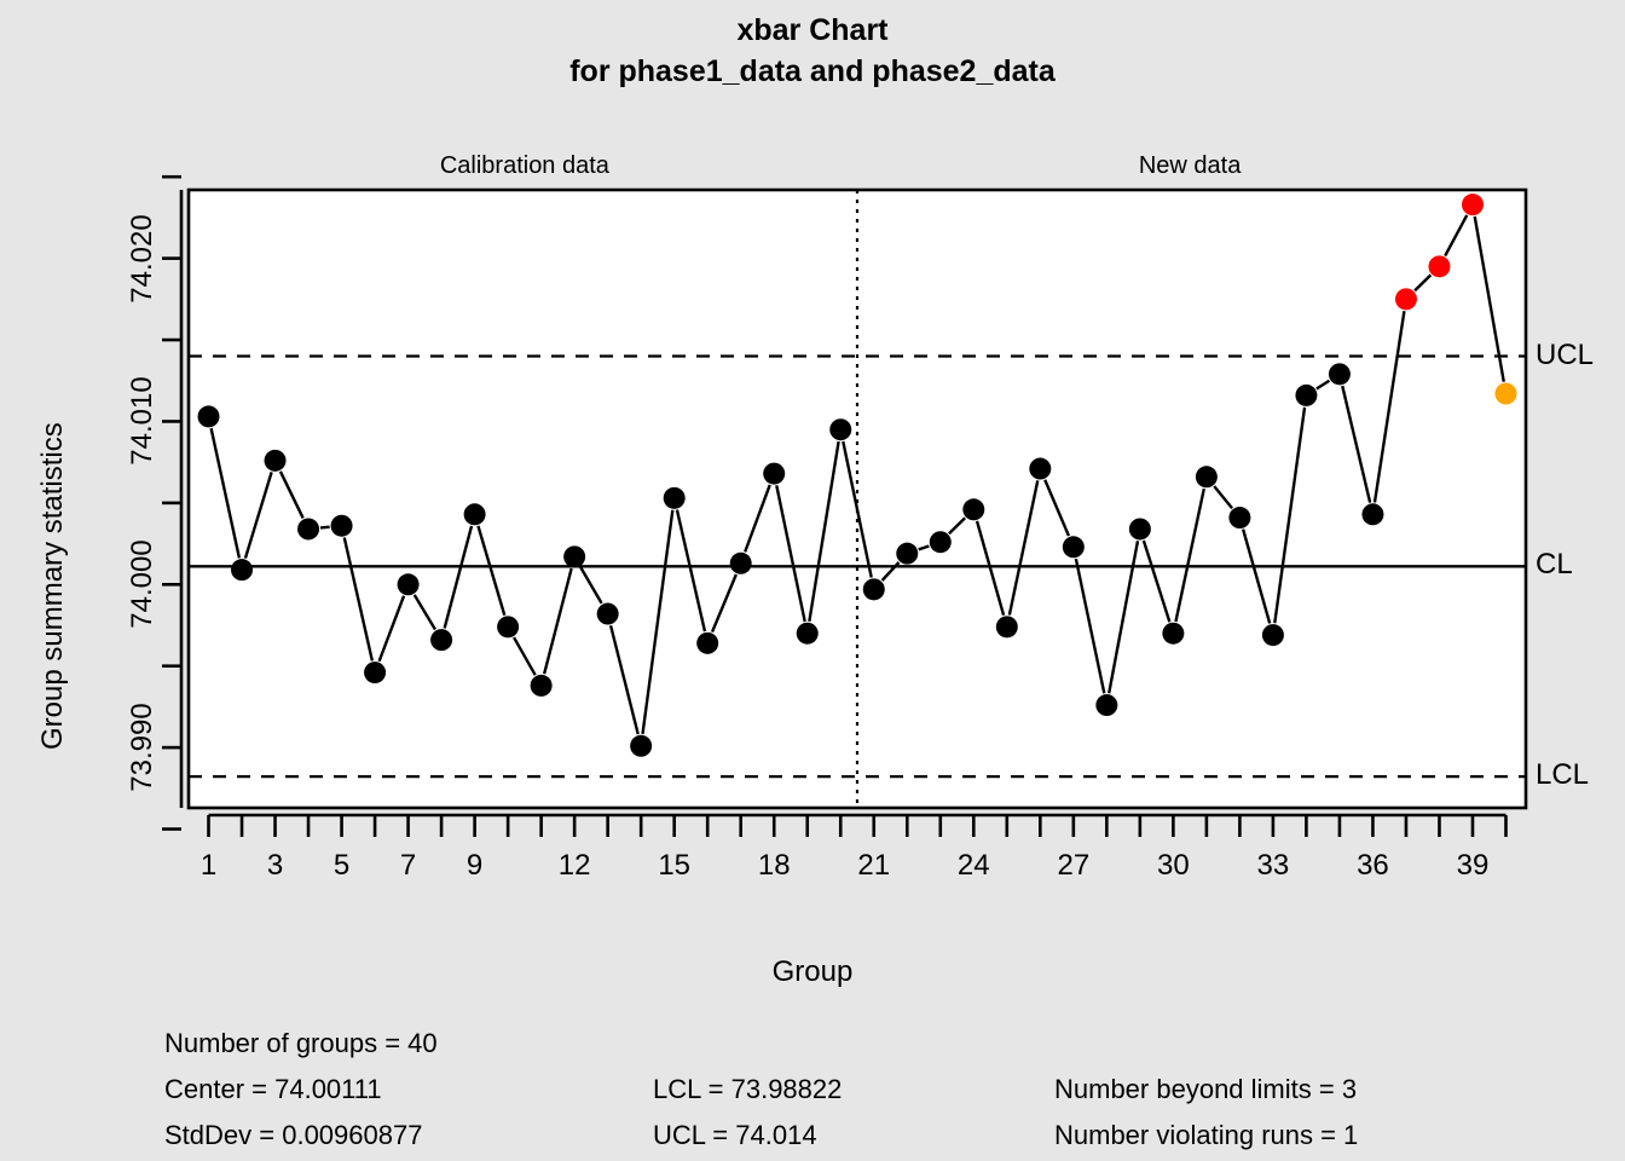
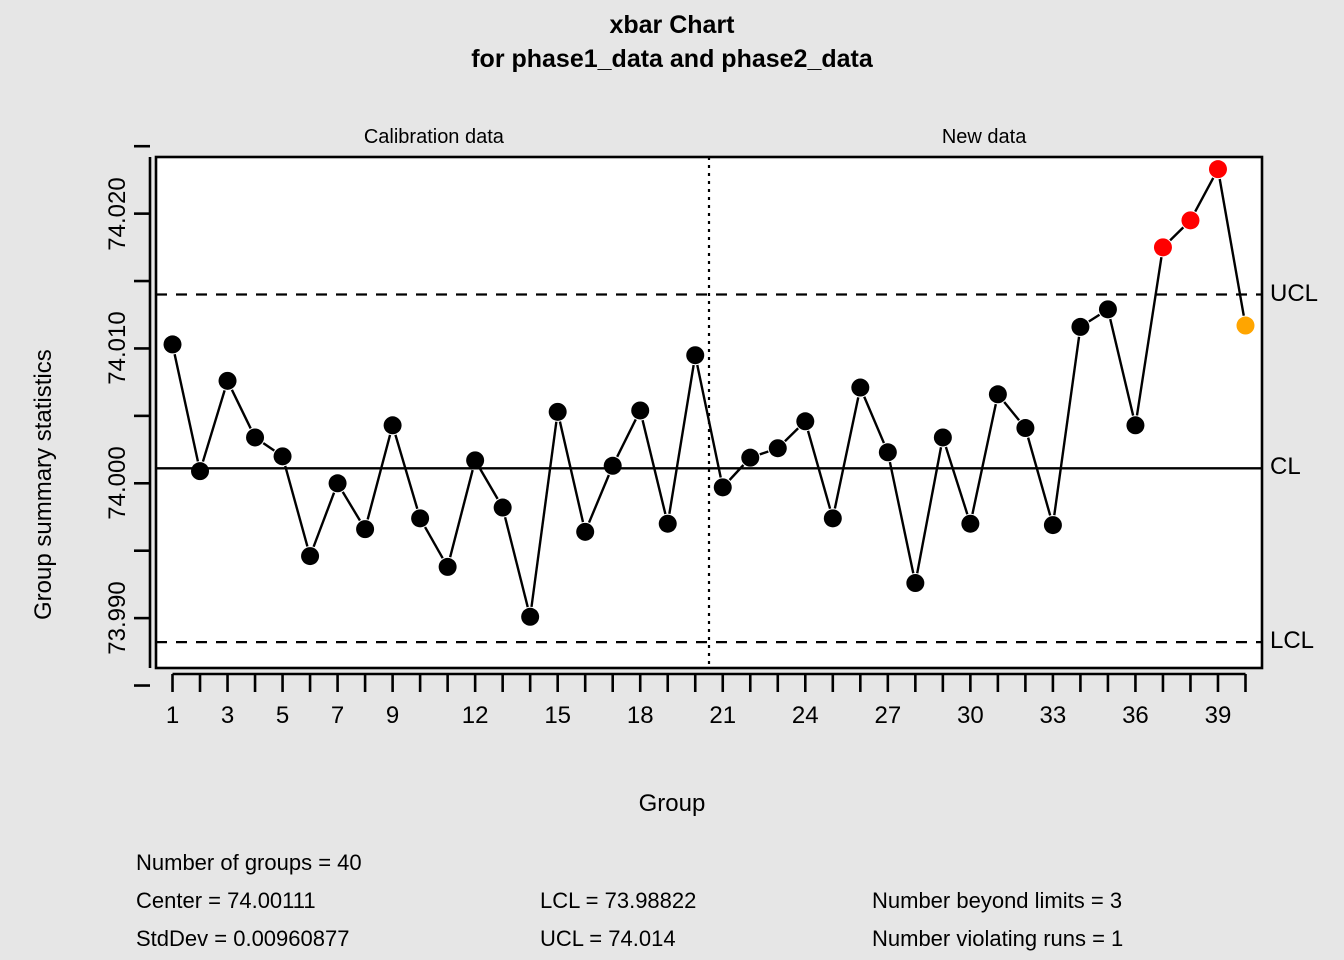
5: 74.0036 -> 74.0020
18: 74.0068 -> 74.0054
